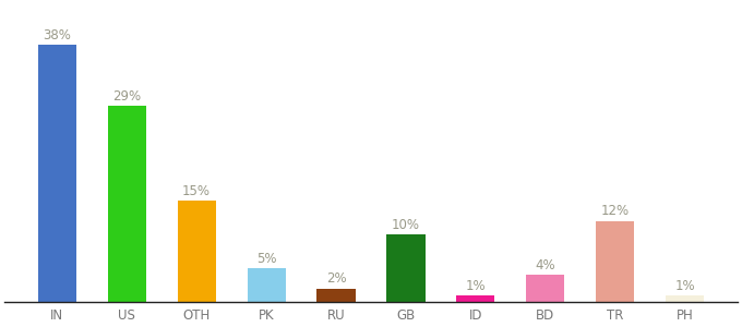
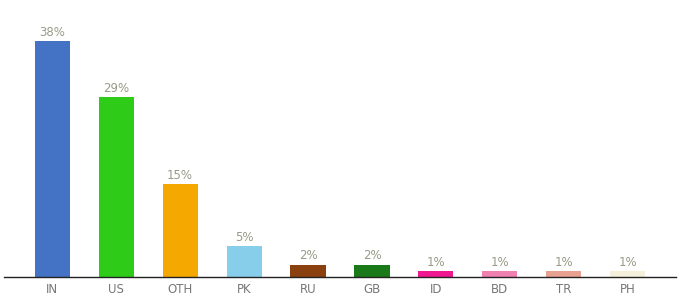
GB: 10% -> 2%
BD: 4% -> 1%
TR: 12% -> 1%
